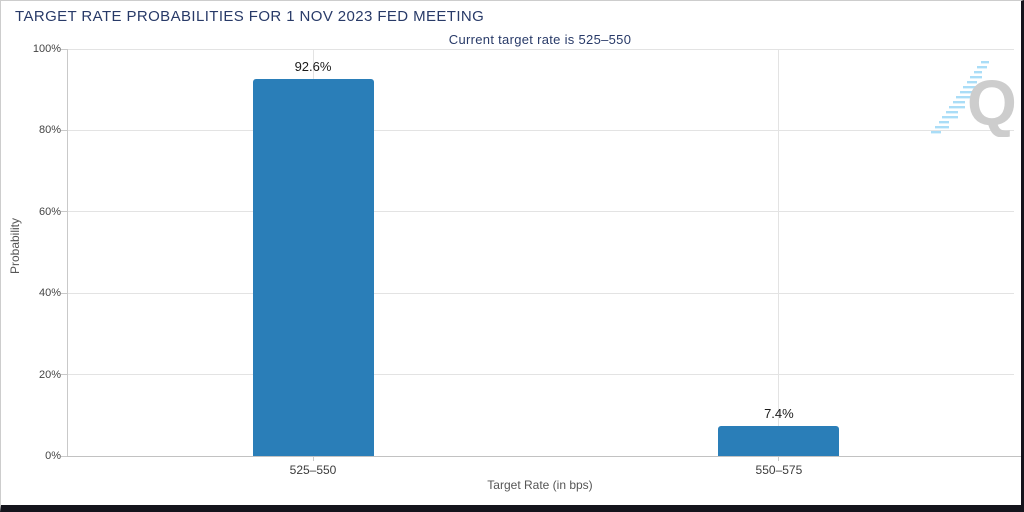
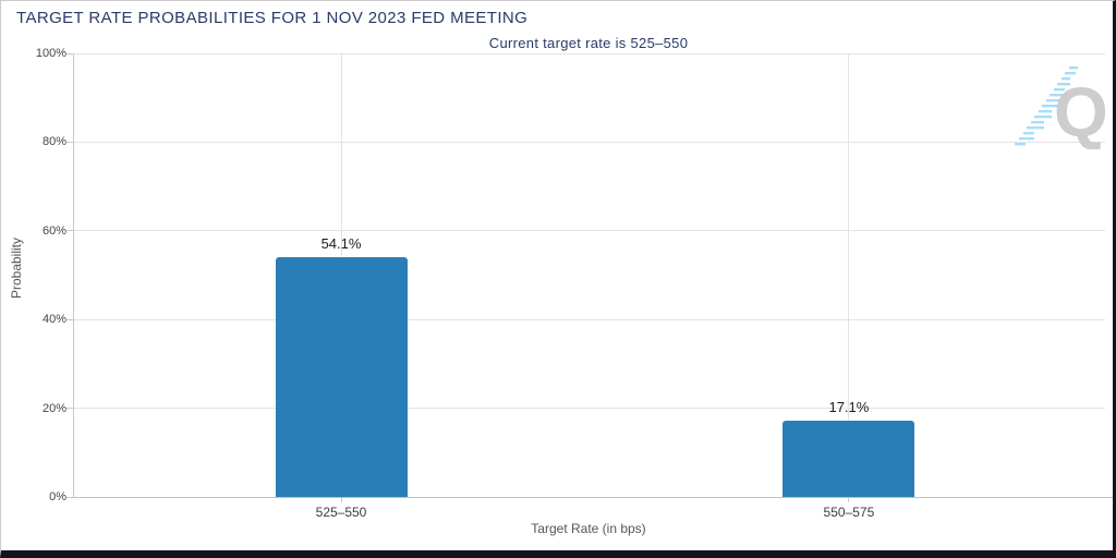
525–550: 92.6% -> 54.1%
550–575: 7.4% -> 17.1%
